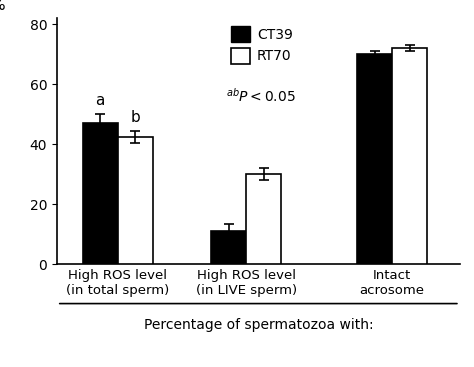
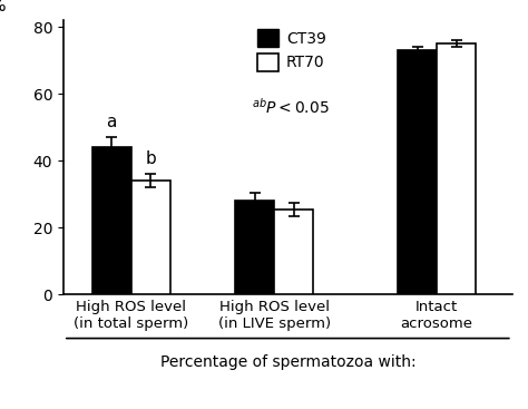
CT39/High ROS level (in total sperm): 47 -> 44
RT70/High ROS level (in total sperm): 42.5 -> 34.0
CT39/High ROS level (in LIVE sperm): 11 -> 28
RT70/High ROS level (in LIVE sperm): 30.0 -> 25.5
CT39/Intact acrosome: 70 -> 73
RT70/Intact acrosome: 72.0 -> 75.0
